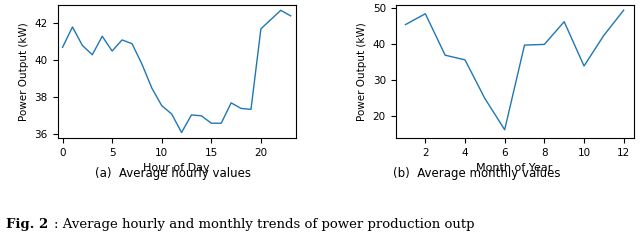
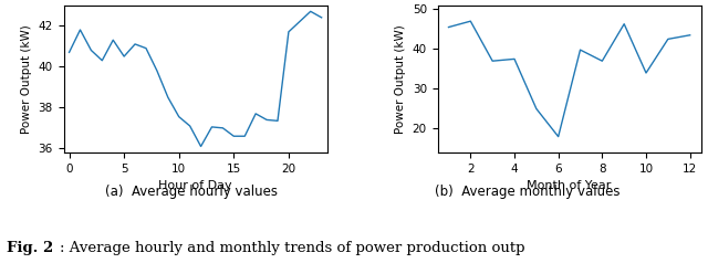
2: 48.5 -> 47.0
4: 35.7 -> 37.5
6: 16.3 -> 18.0
8: 40.0 -> 37.0
12: 49.5 -> 43.5
